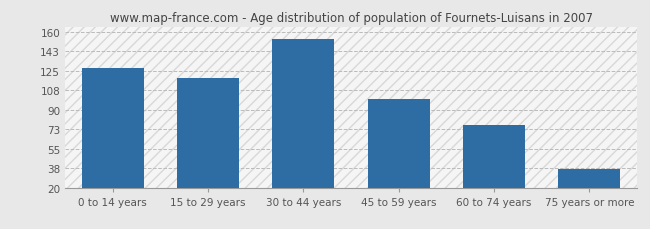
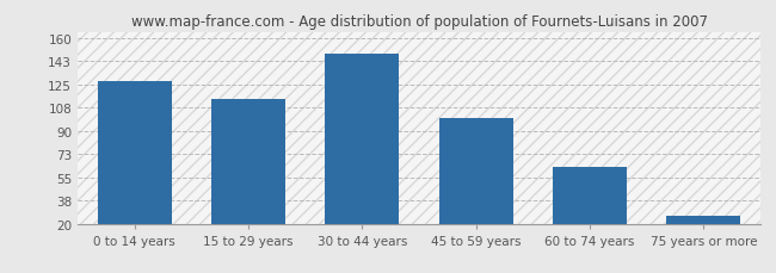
15 to 29 years: 119 -> 114
30 to 44 years: 154 -> 148
60 to 74 years: 76 -> 63
75 years or more: 37 -> 26
